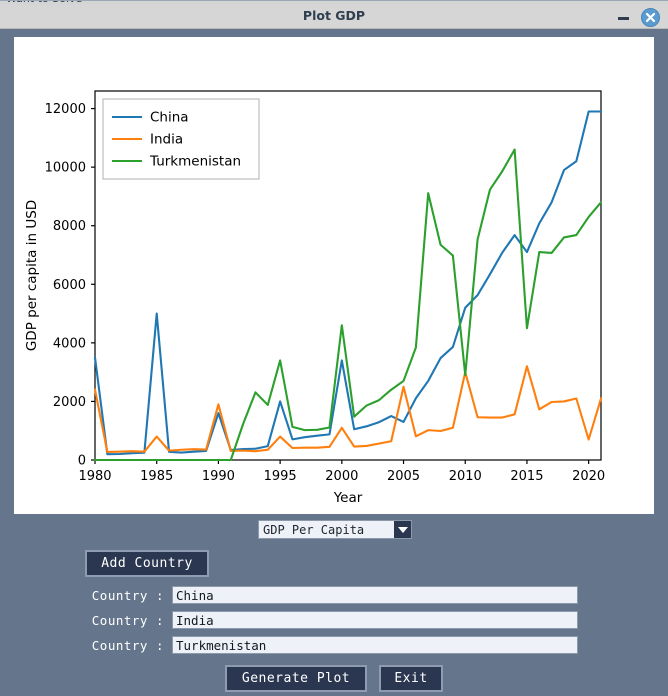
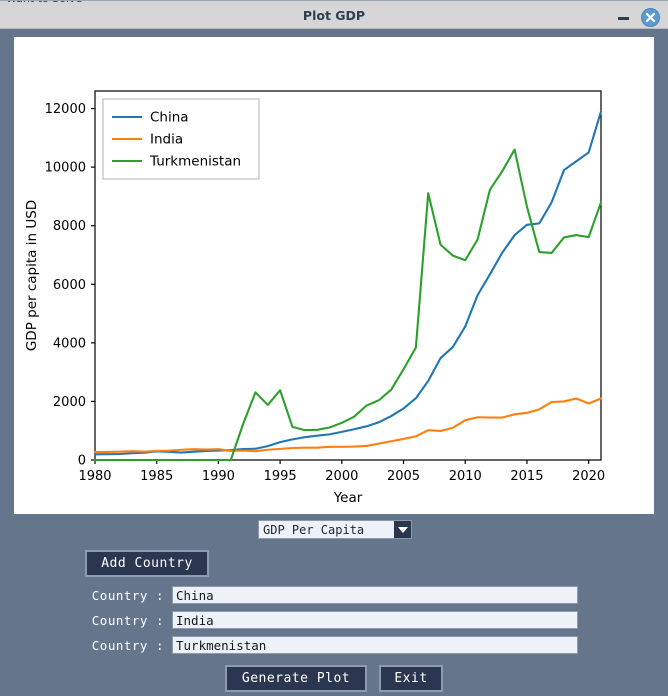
China/1980: 3500 -> 200
India/1980: 2400 -> 300
China/1985: 5000 -> 300
India/1985: 800 -> 300
China/1990: 1600 -> 300
India/1990: 1900 -> 400
China/1995: 2000 -> 600
India/1995: 800 -> 400
Turkmenistan/1995: 3400 -> 2400
China/2000: 3400 -> 1000
India/2000: 1100 -> 400
Turkmenistan/2000: 4600 -> 1300
China/2005: 1300 -> 1800
India/2005: 2500 -> 700
Turkmenistan/2005: 2700 -> 3100
China/2010: 5200 -> 4600
India/2010: 3000 -> 1400
Turkmenistan/2010: 2900 -> 6800
China/2015: 7100 -> 8000
India/2015: 3200 -> 1600
Turkmenistan/2015: 4500 -> 8600
China/2020: 11900 -> 10500
India/2020: 700 -> 1900
Turkmenistan/2020: 8300 -> 7600
